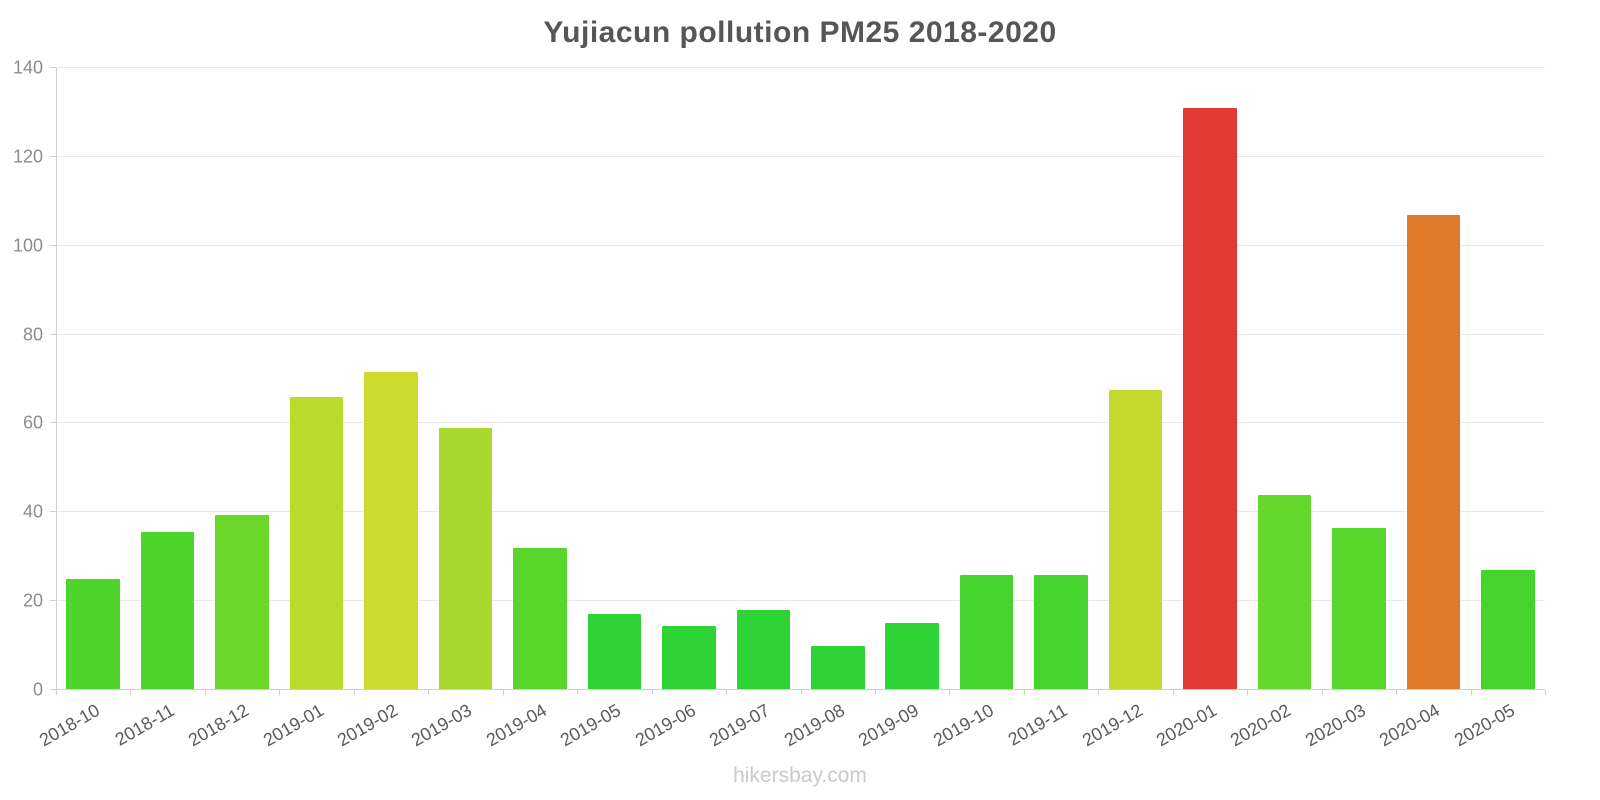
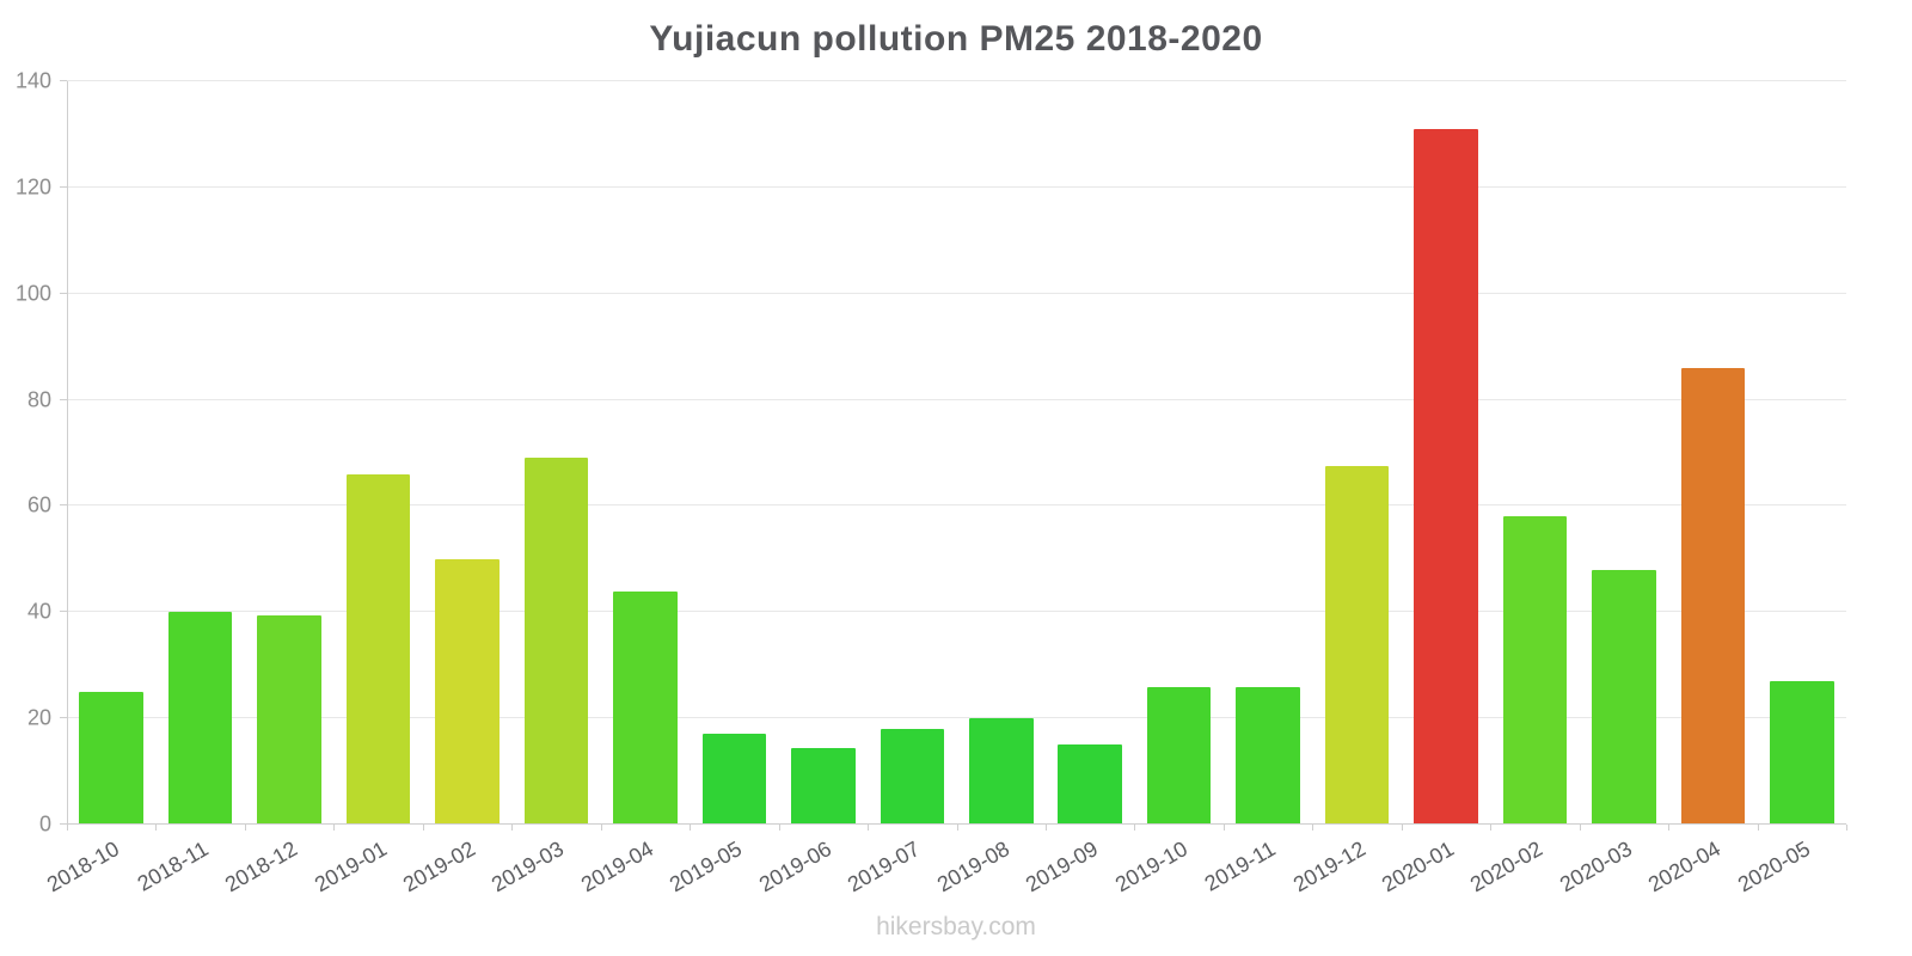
2018-11: 36 -> 40
2019-02: 72 -> 50
2019-03: 59 -> 69
2019-04: 32 -> 44
2019-08: 10 -> 20
2020-02: 44 -> 58
2020-03: 36 -> 48
2020-04: 107 -> 86
